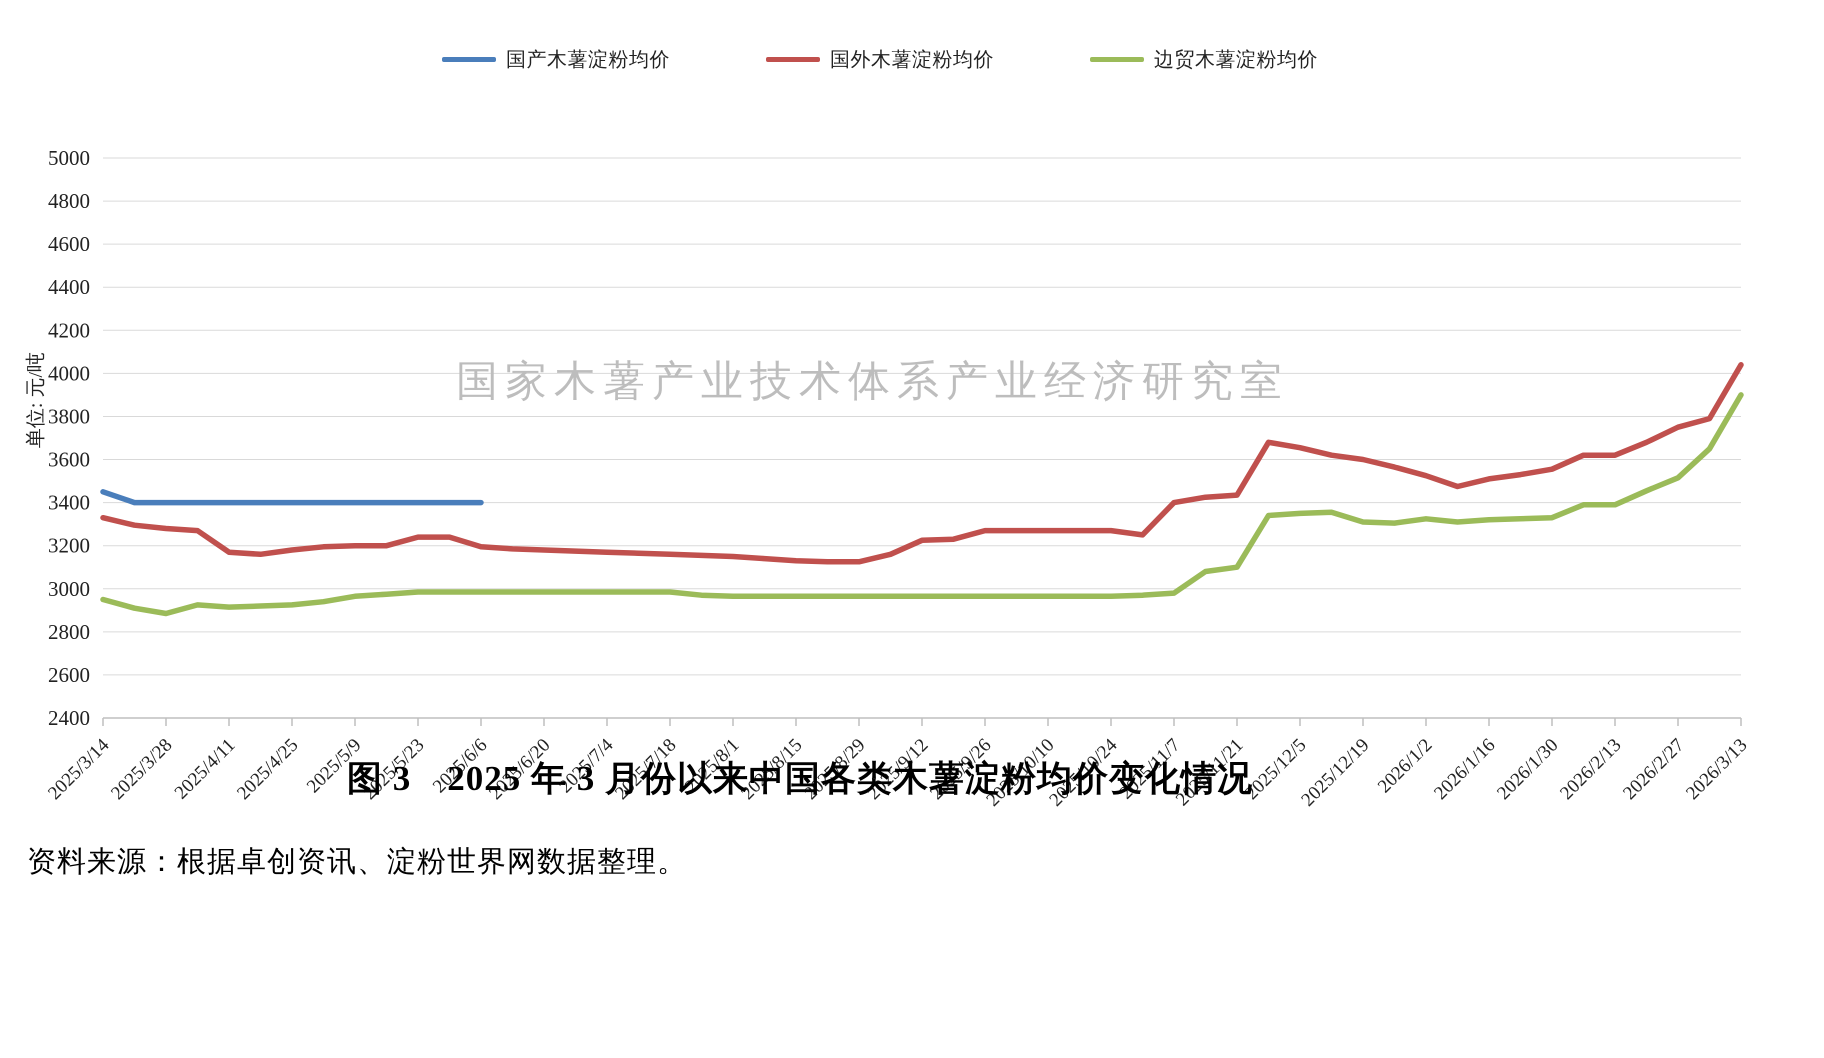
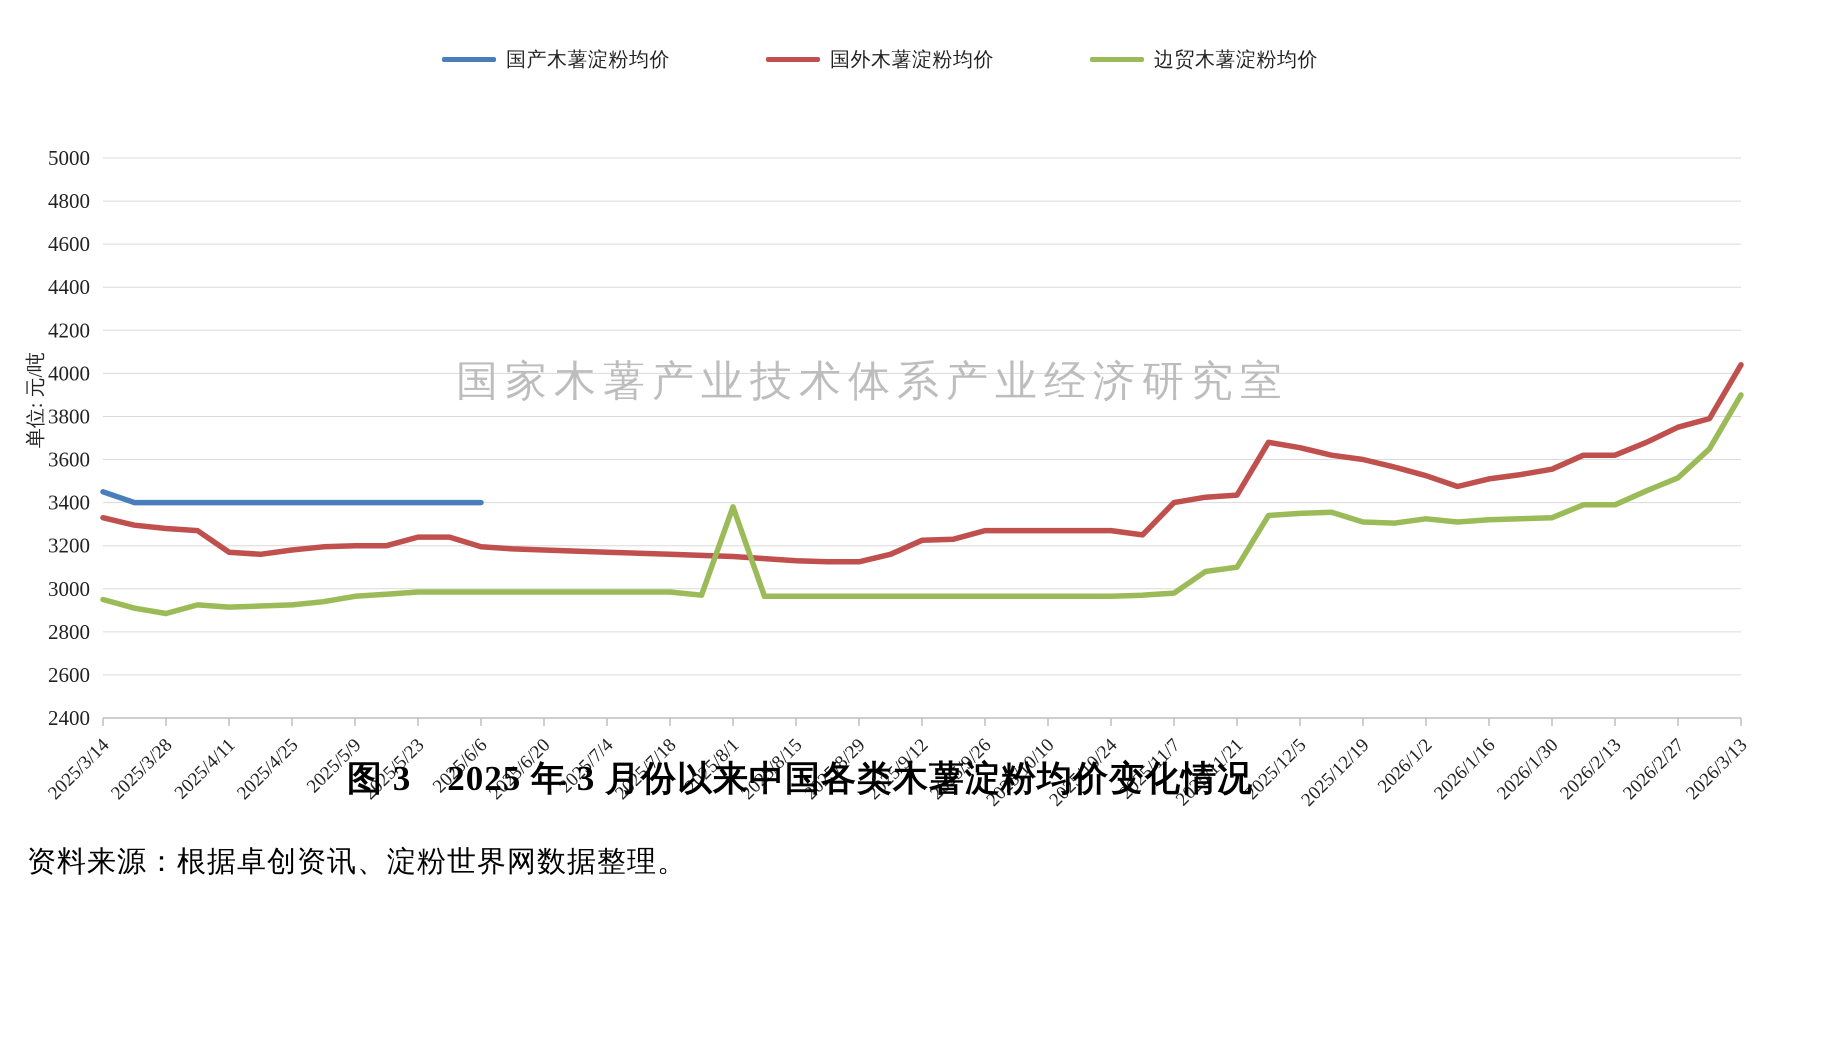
边贸木薯淀粉均价/2025/8/1: 2960 -> 3380
